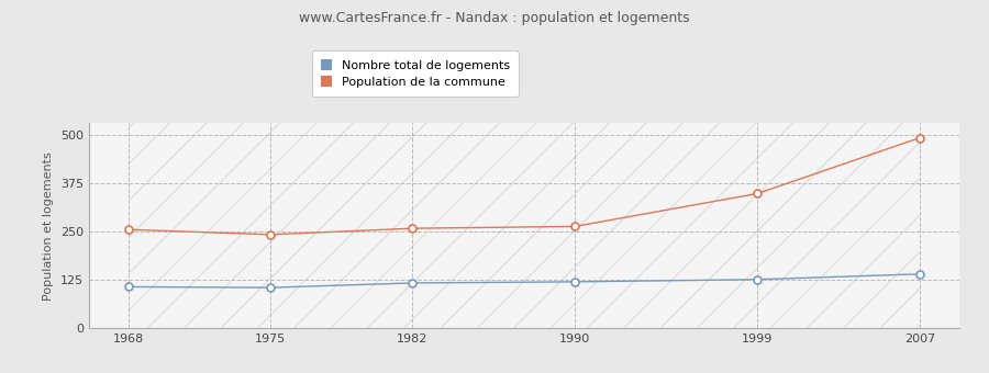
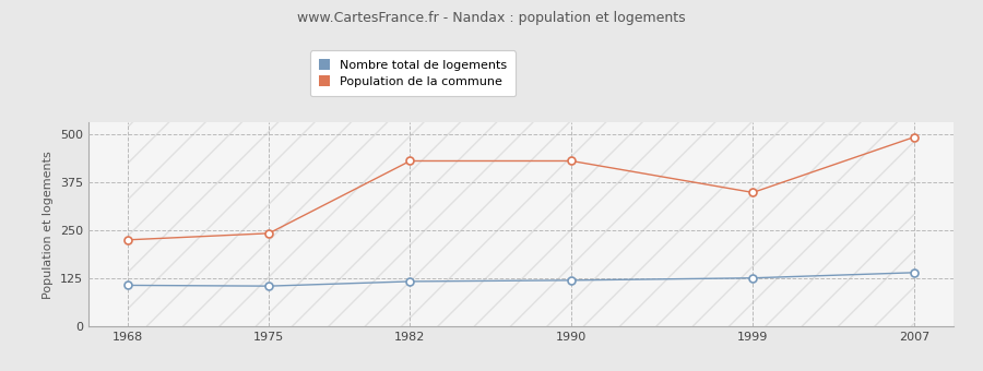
Population de la commune/1968: 255 -> 225
Population de la commune/1982: 258 -> 430
Population de la commune/1990: 263 -> 430
